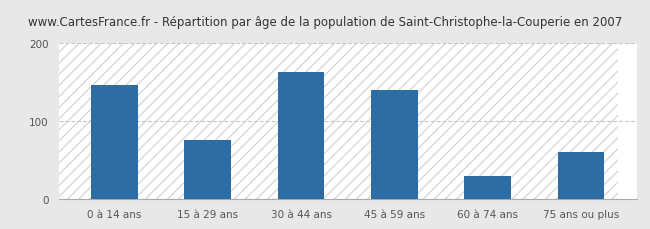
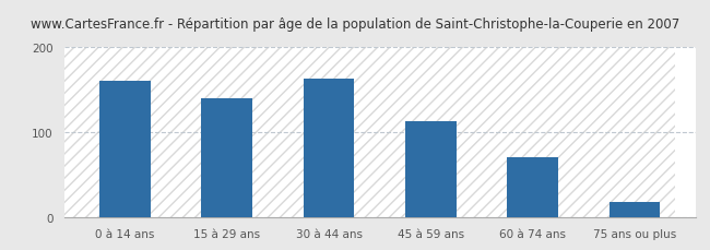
0 à 14 ans: 146 -> 160
15 à 29 ans: 76 -> 140
45 à 59 ans: 140 -> 113
60 à 74 ans: 30 -> 70
75 ans ou plus: 60 -> 18
